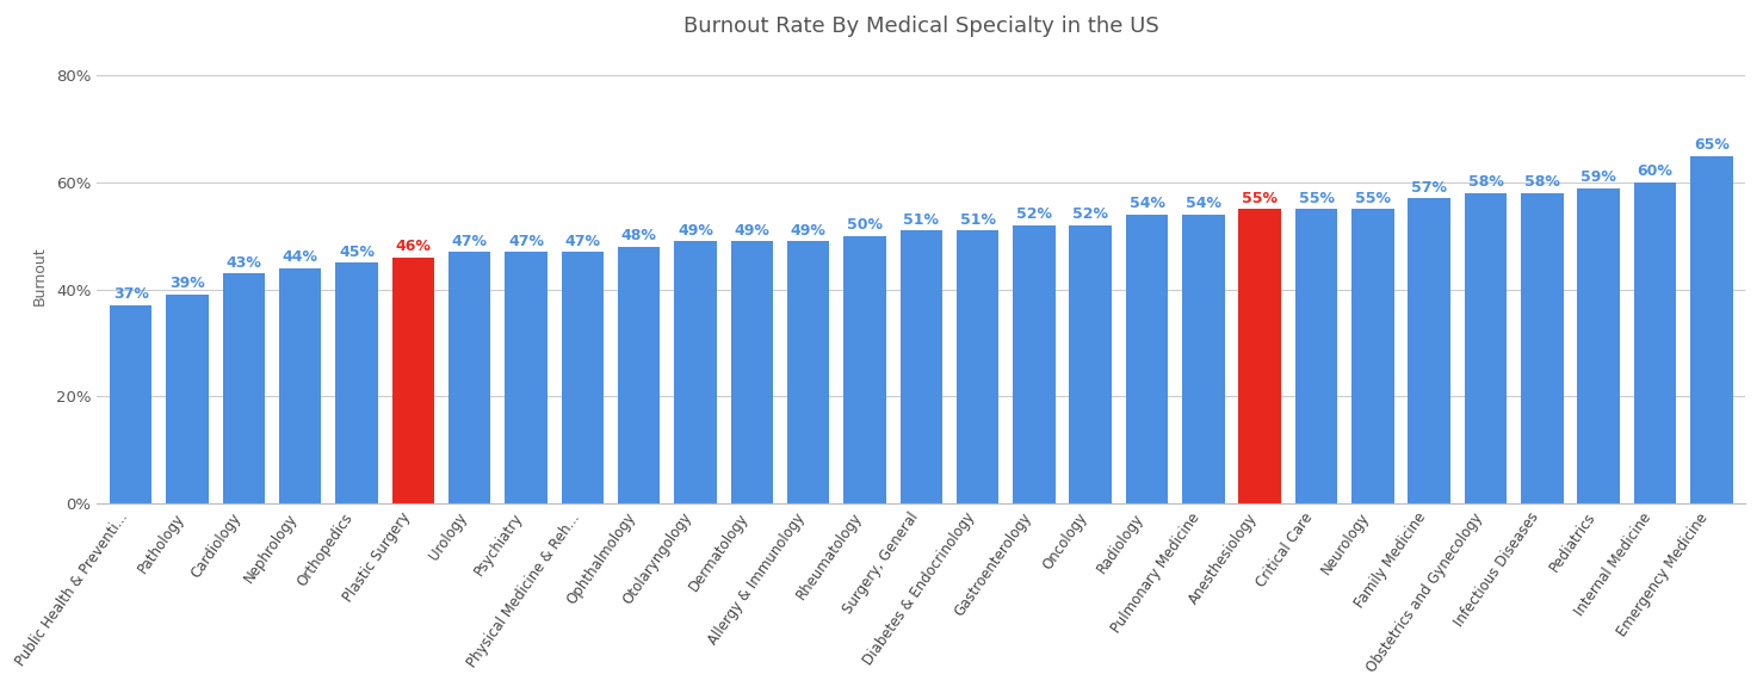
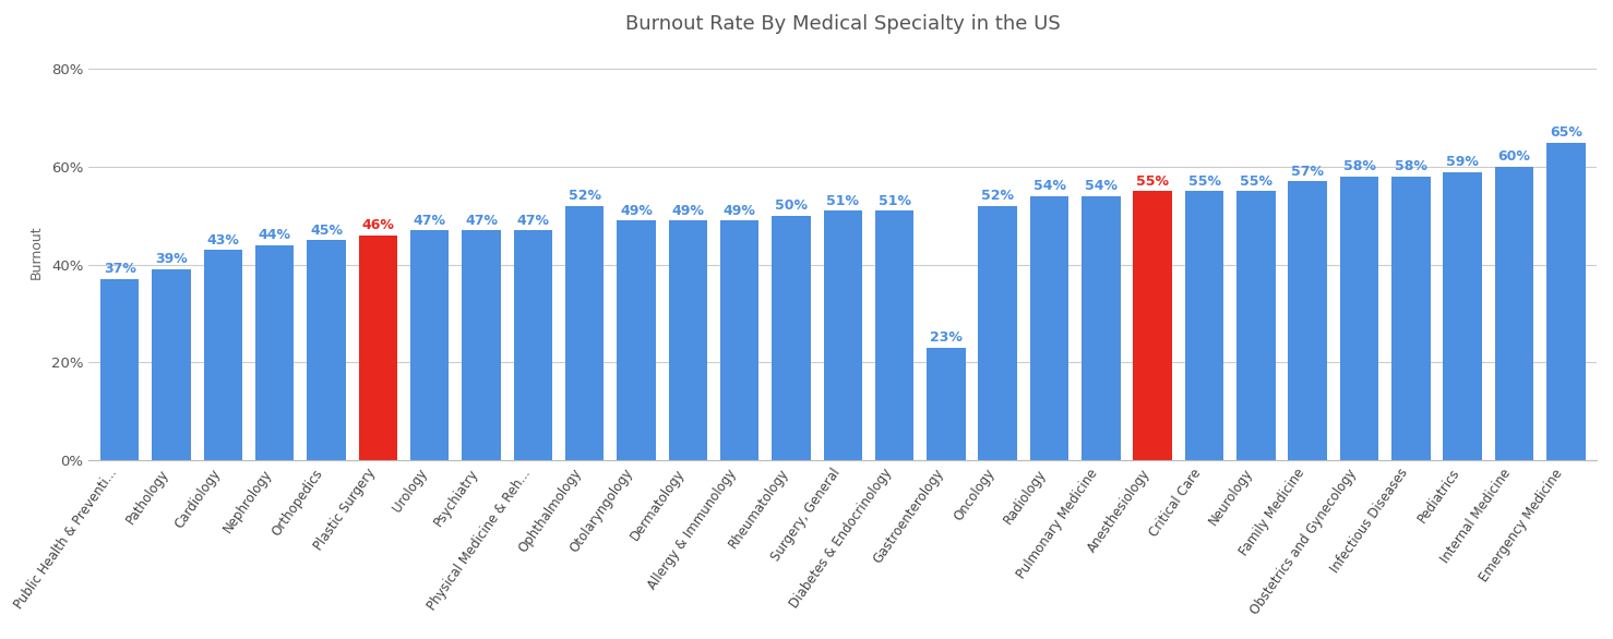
Ophthalmology: 48% -> 52%
Gastroenterology: 52% -> 23%
